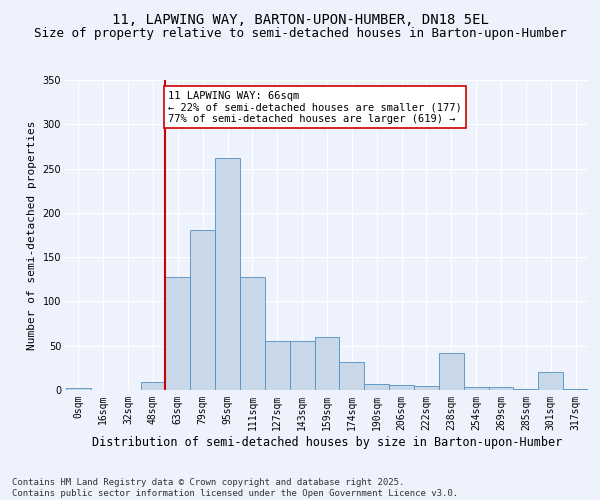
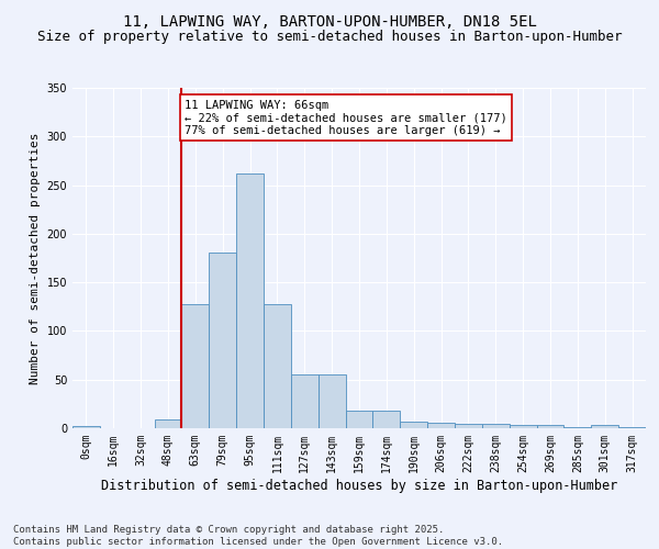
159sqm: 60 -> 18
174sqm: 32 -> 18
238sqm: 42 -> 4
301sqm: 20 -> 3
